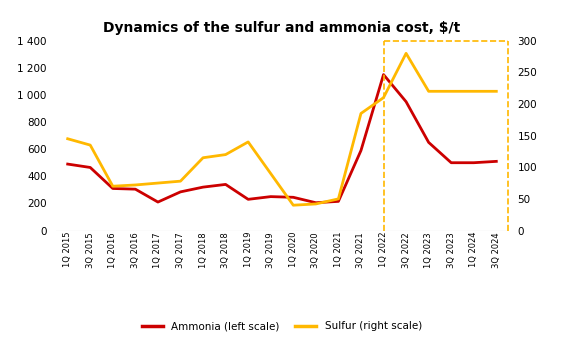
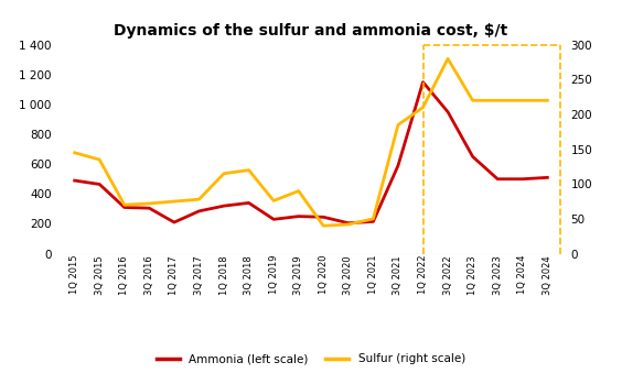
Sulfur (right scale)/1Q 2019: 140 -> 76
